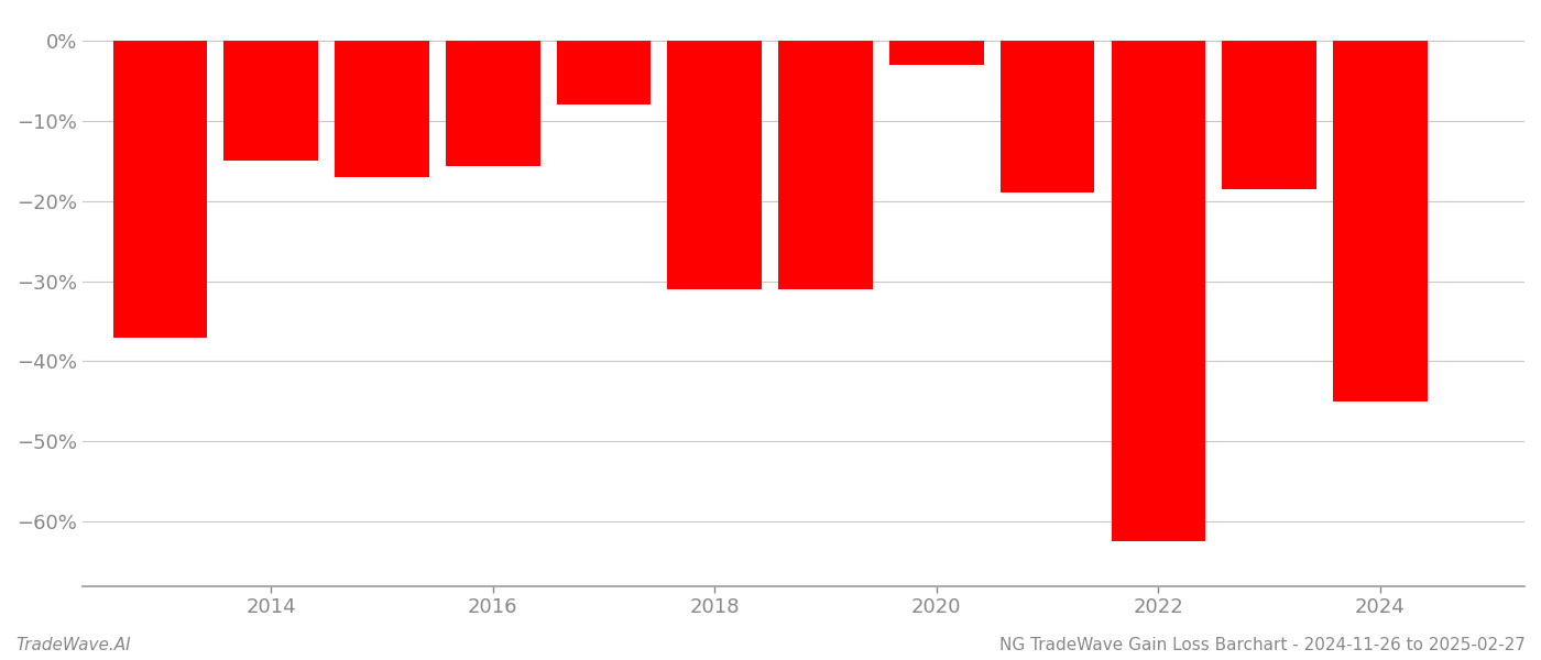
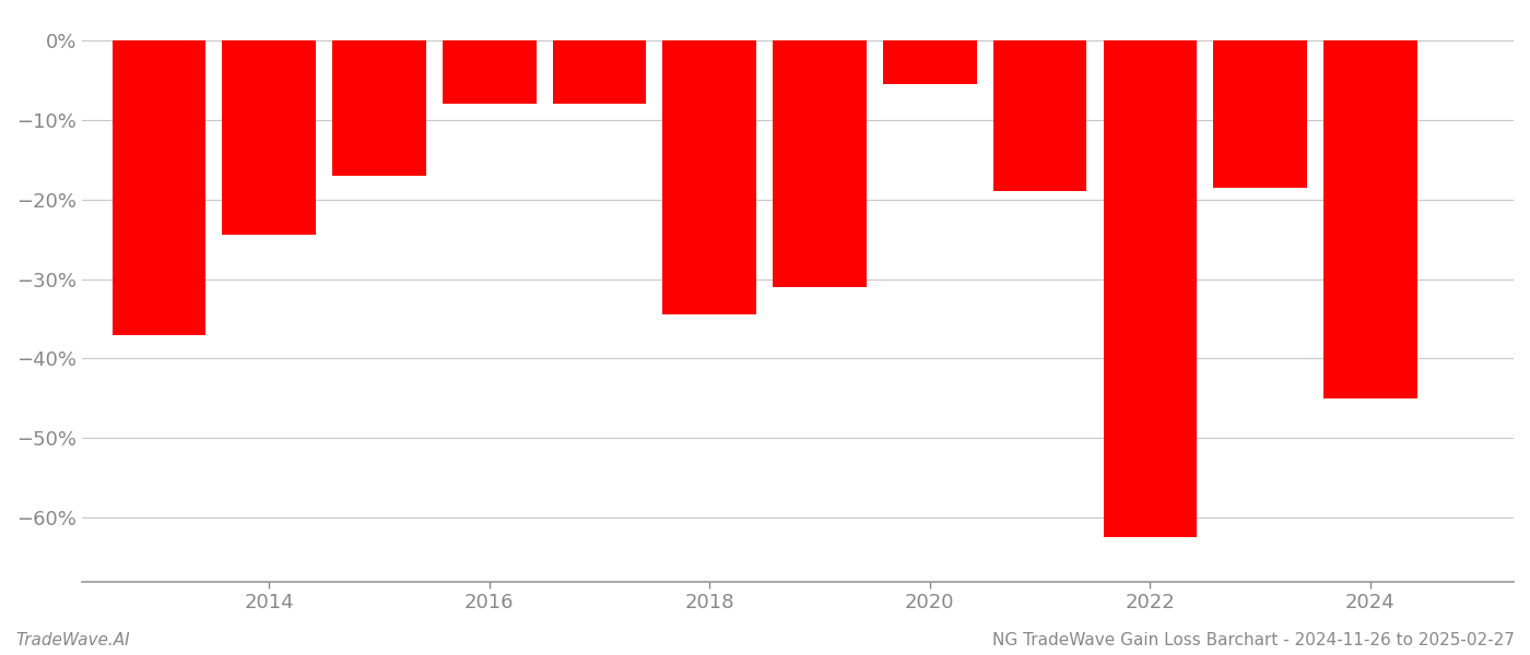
2014: -15.0% -> -24.5%
2016: -15.6% -> -8.0%
2018: -31.0% -> -34.5%
2020: -3.0% -> -5.5%
